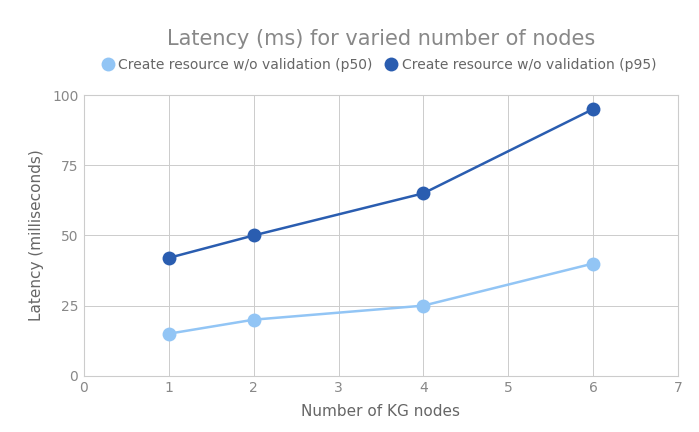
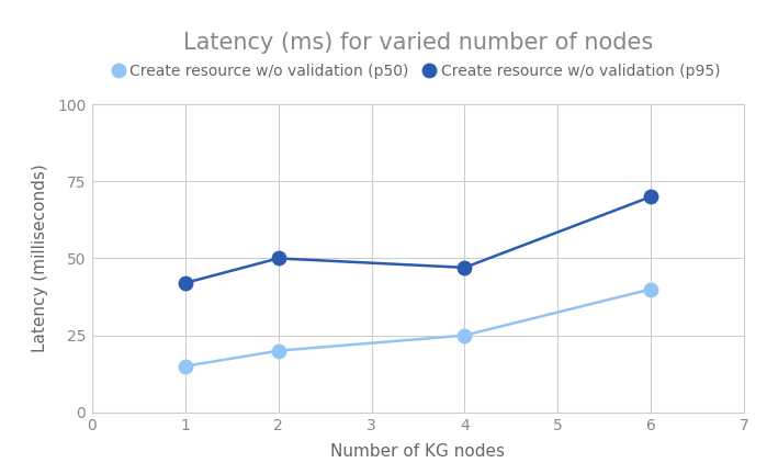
Create resource w/o validation (p95)/4: 65 -> 47
Create resource w/o validation (p95)/6: 95 -> 70
